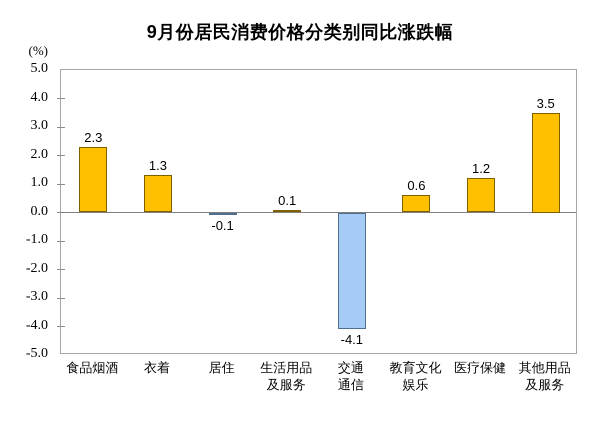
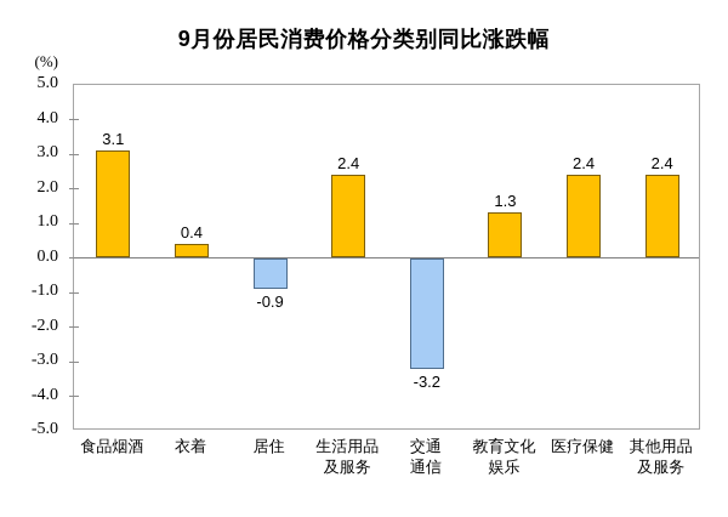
食品烟酒: 2.3 -> 3.1
衣着: 1.3 -> 0.4
居住: -0.1 -> -0.9
生活用品及服务: 0.1 -> 2.4
交通通信: -4.1 -> -3.2
教育文化娱乐: 0.6 -> 1.3
医疗保健: 1.2 -> 2.4
其他用品及服务: 3.5 -> 2.4
